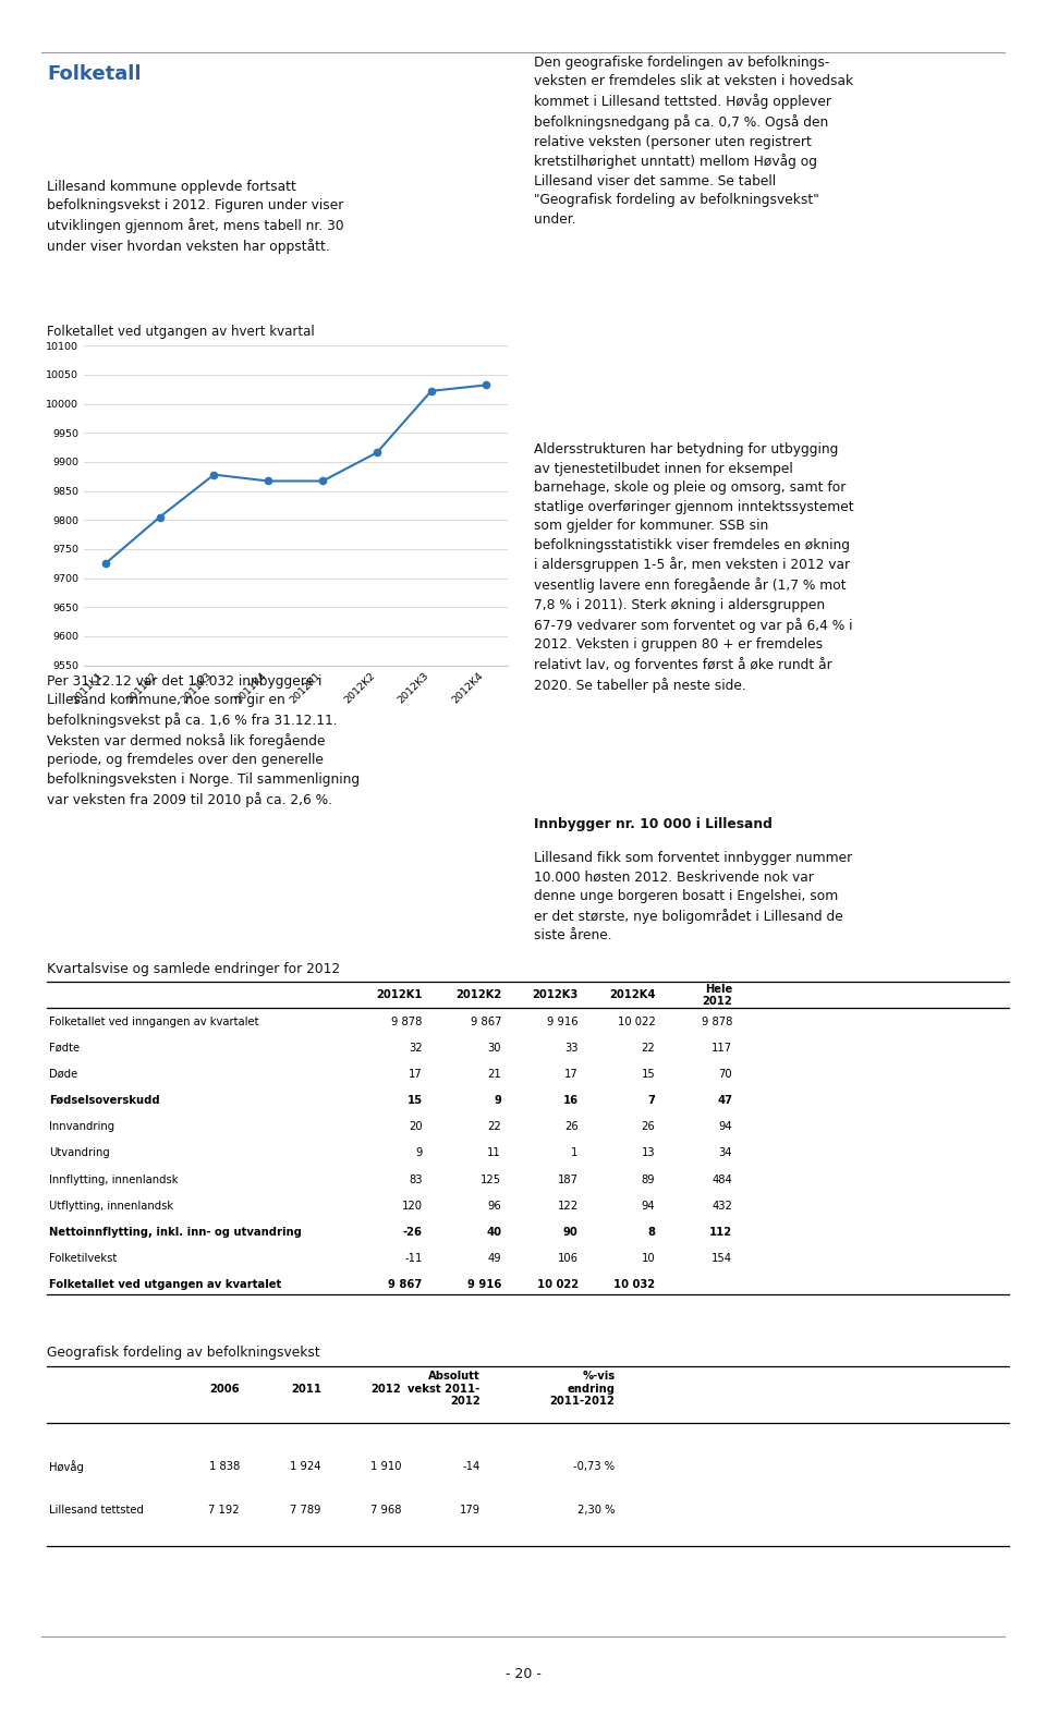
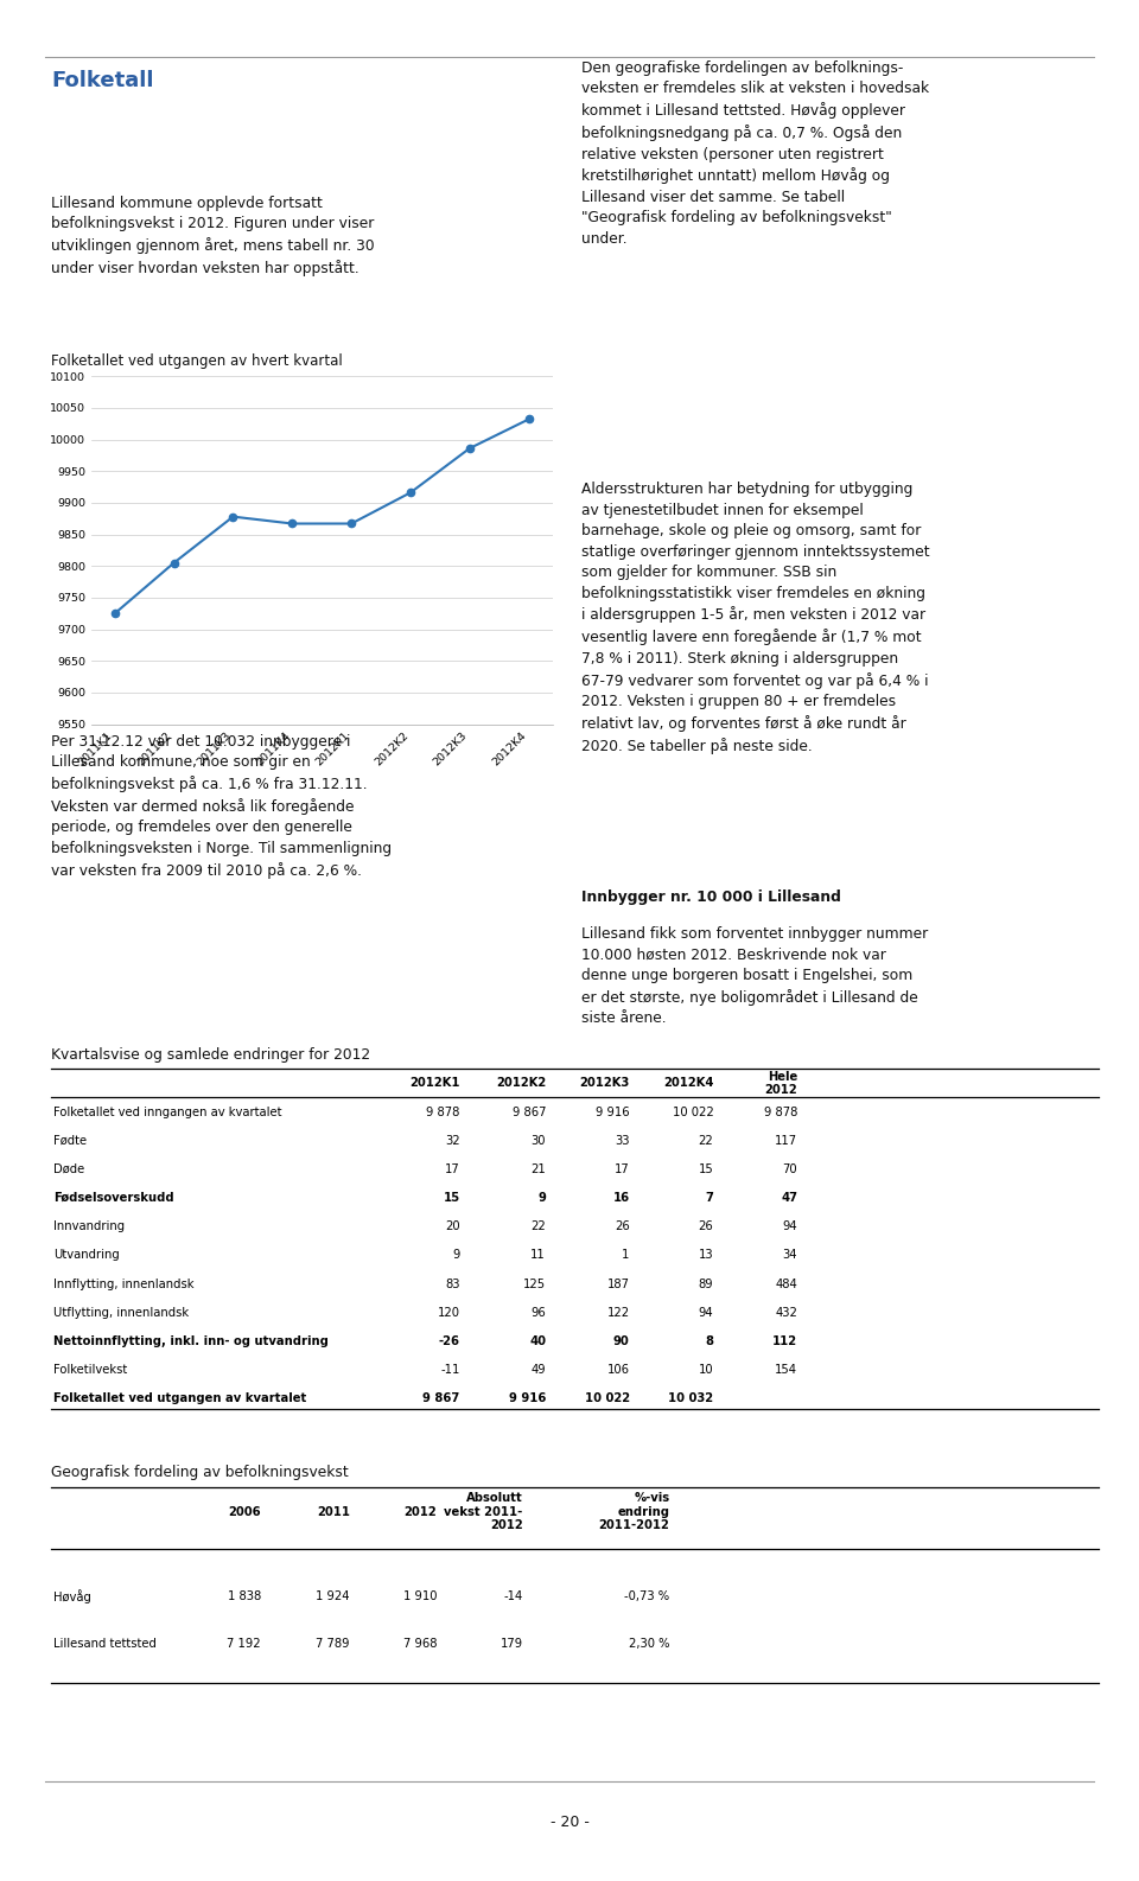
2012K3: 10022 -> 9986
